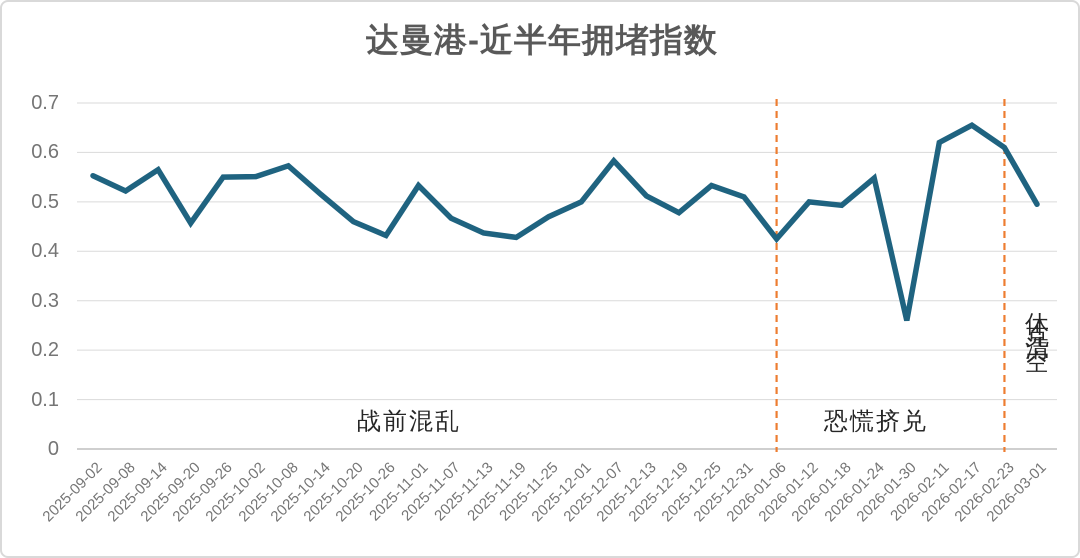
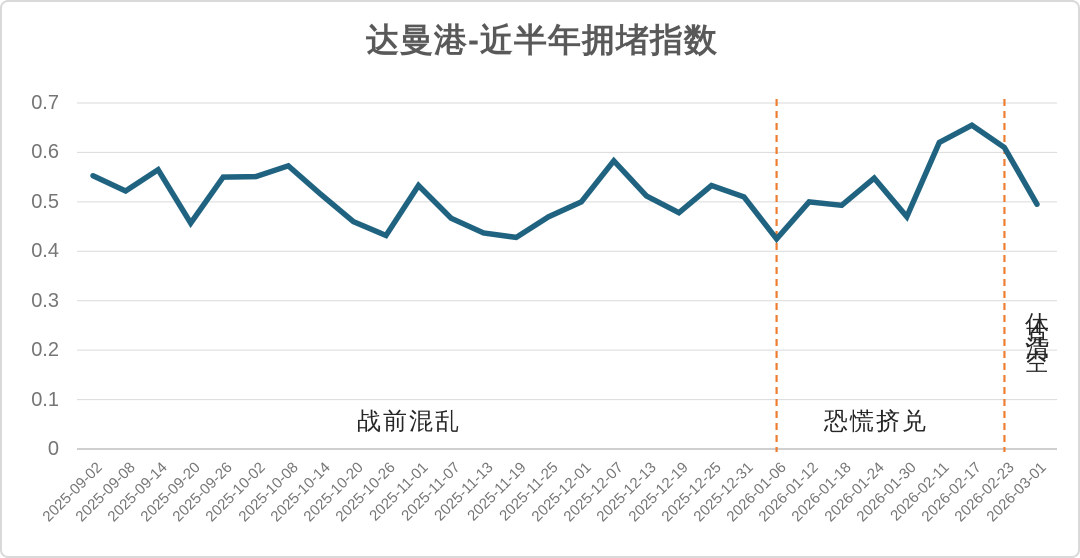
2026-01-30: 0.26 -> 0.47
